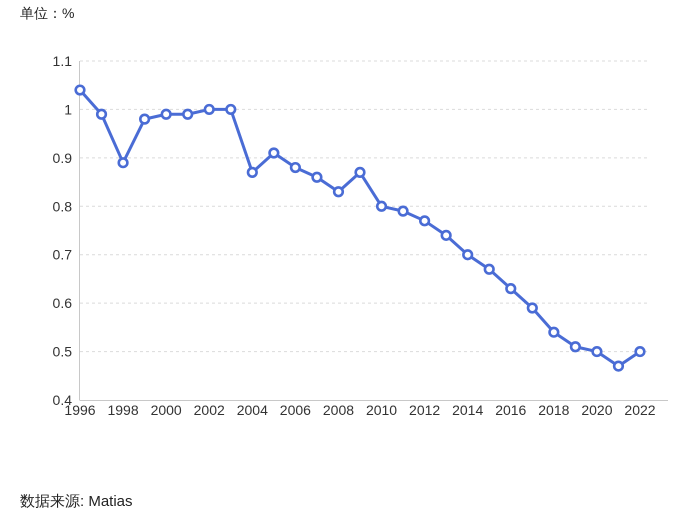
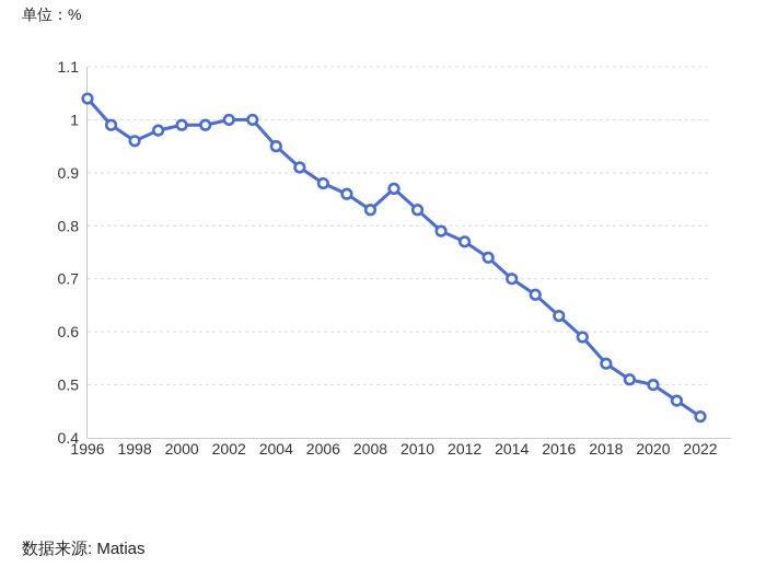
1998: 0.89 -> 0.96
2004: 0.87 -> 0.95
2010: 0.80 -> 0.83
2022: 0.50 -> 0.44
